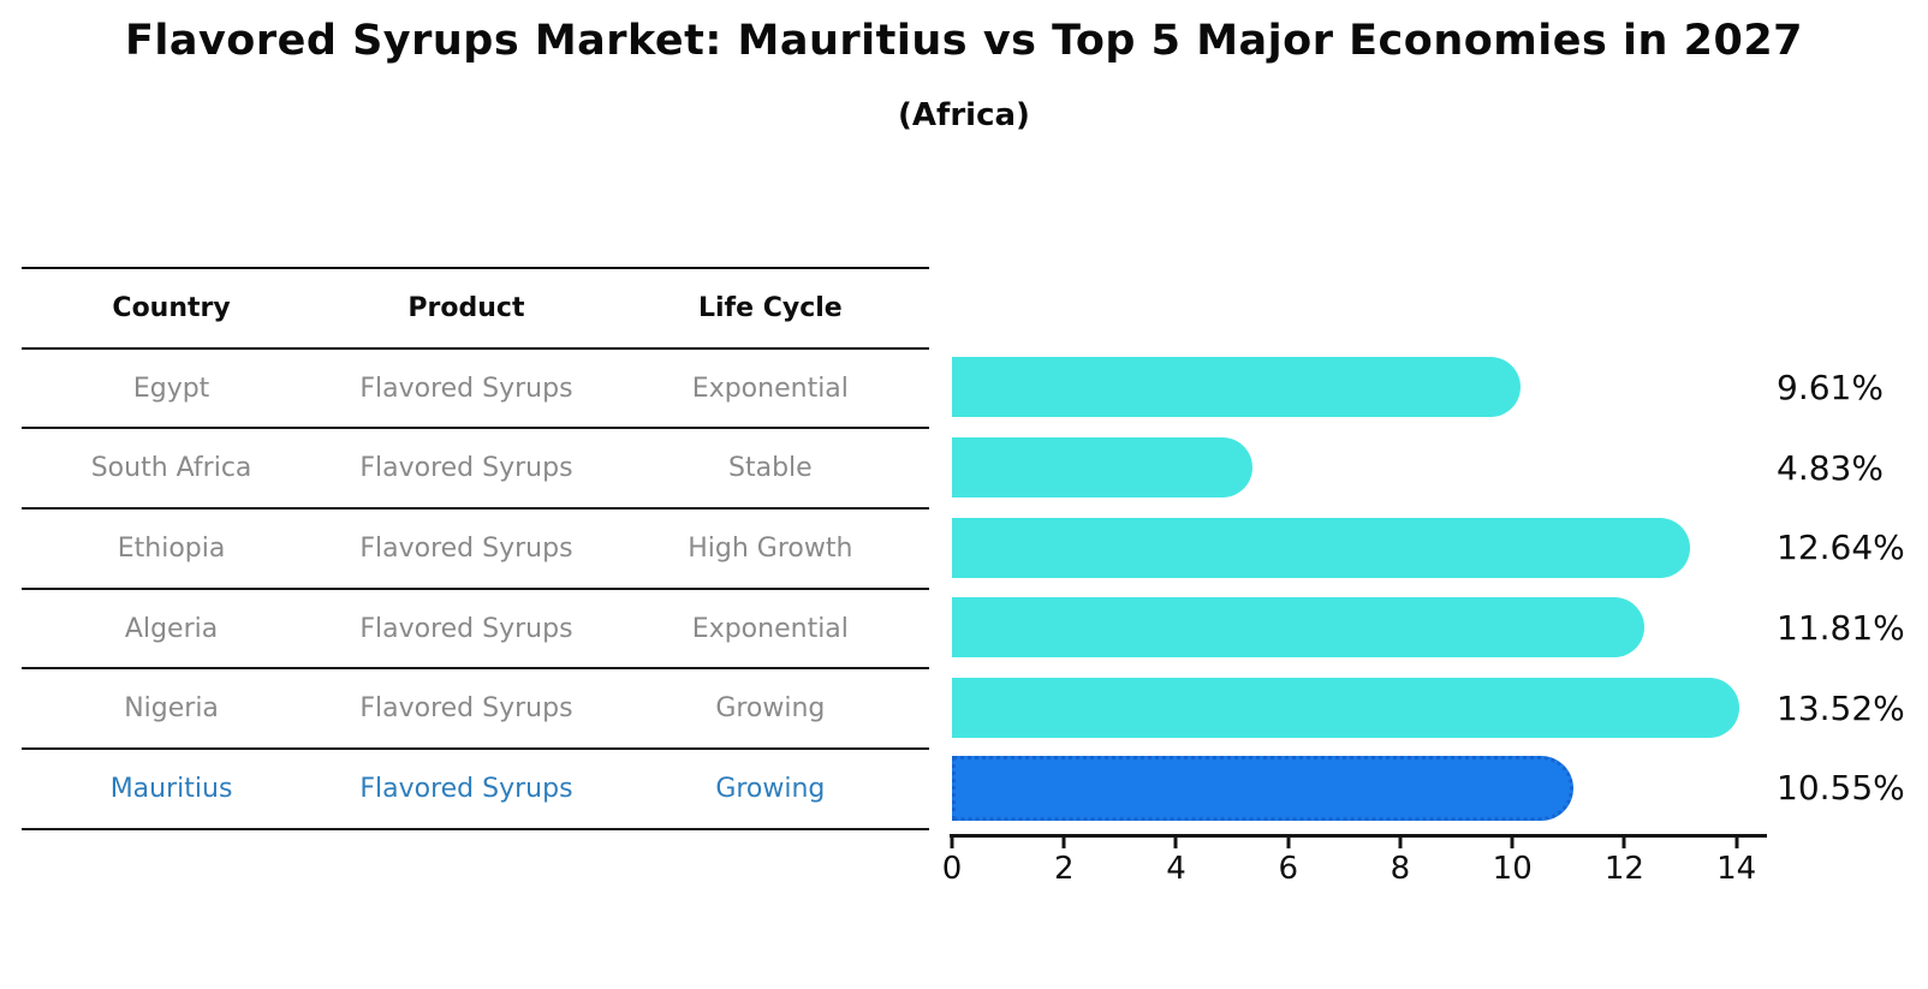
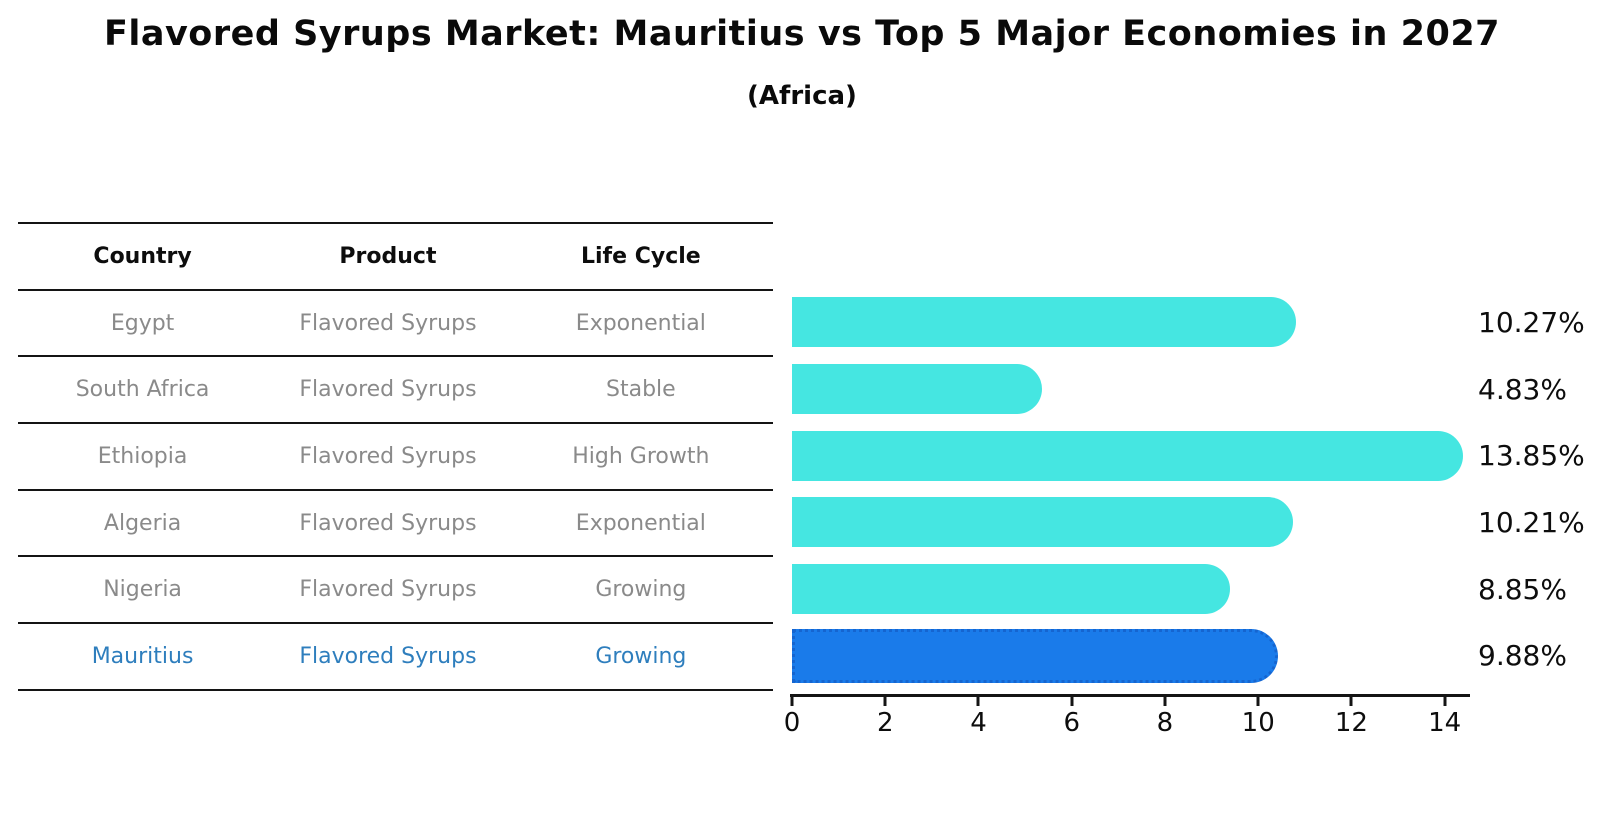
Egypt: 9.61% -> 10.27%
Ethiopia: 12.64% -> 13.85%
Algeria: 11.81% -> 10.21%
Nigeria: 13.52% -> 8.85%
Mauritius: 10.55% -> 9.88%
